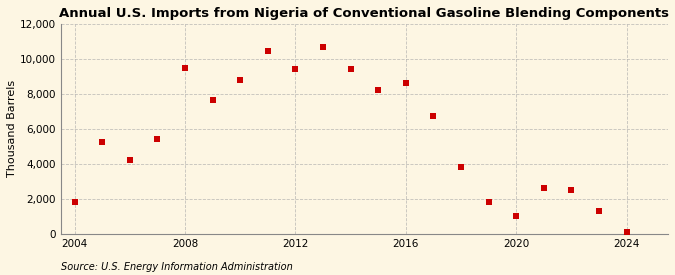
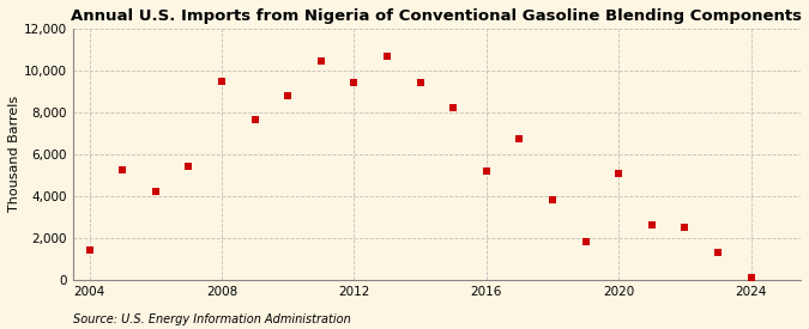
2004: 1,800 -> 1,400
2016: 8,600 -> 5,200
2020: 1,000 -> 5,100
